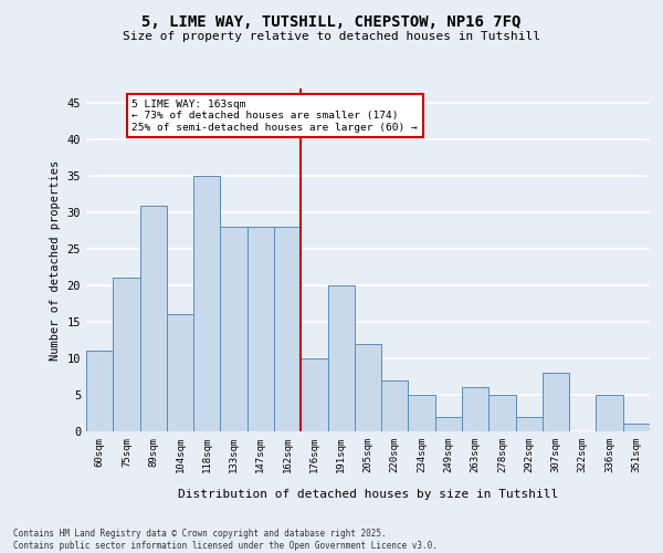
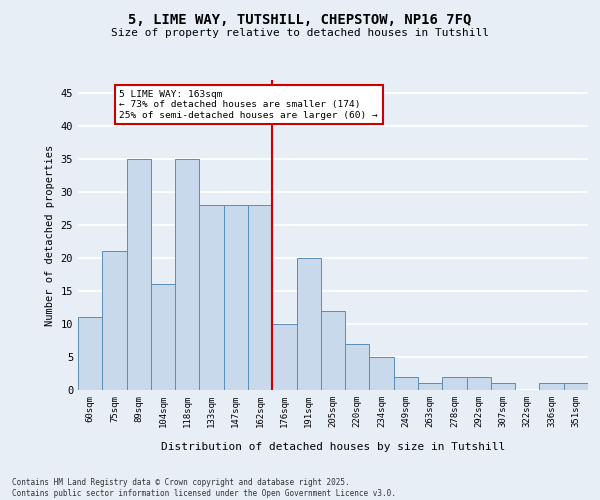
89sqm: 31 -> 35
263sqm: 6 -> 1
278sqm: 5 -> 2
307sqm: 8 -> 1
336sqm: 5 -> 1
